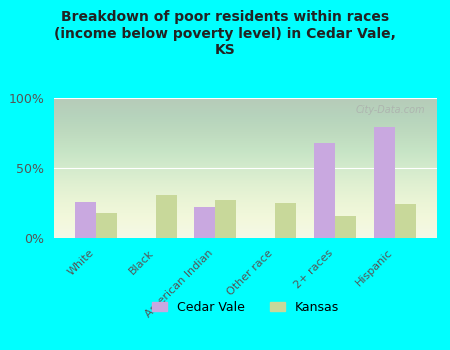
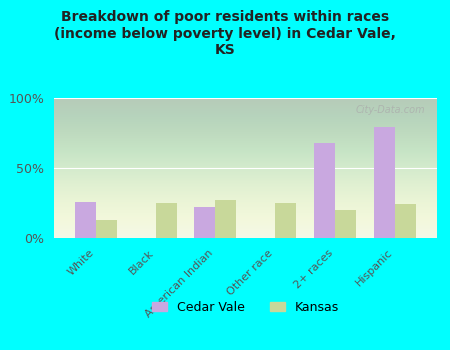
Kansas/White: 18% -> 13%
Kansas/Black: 31% -> 25%
Kansas/2+ races: 16% -> 20%
